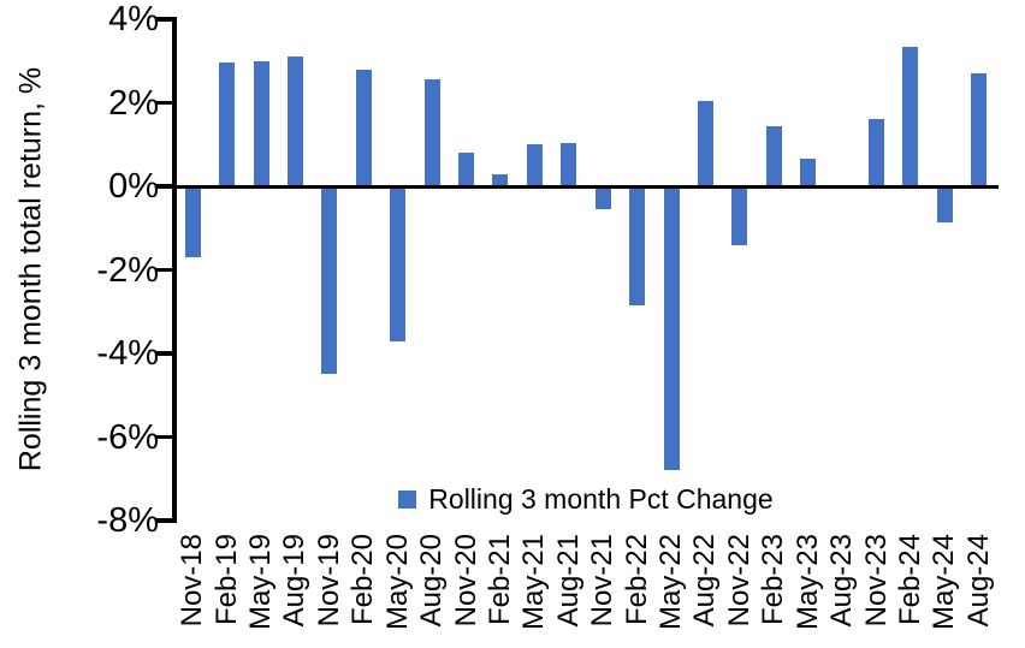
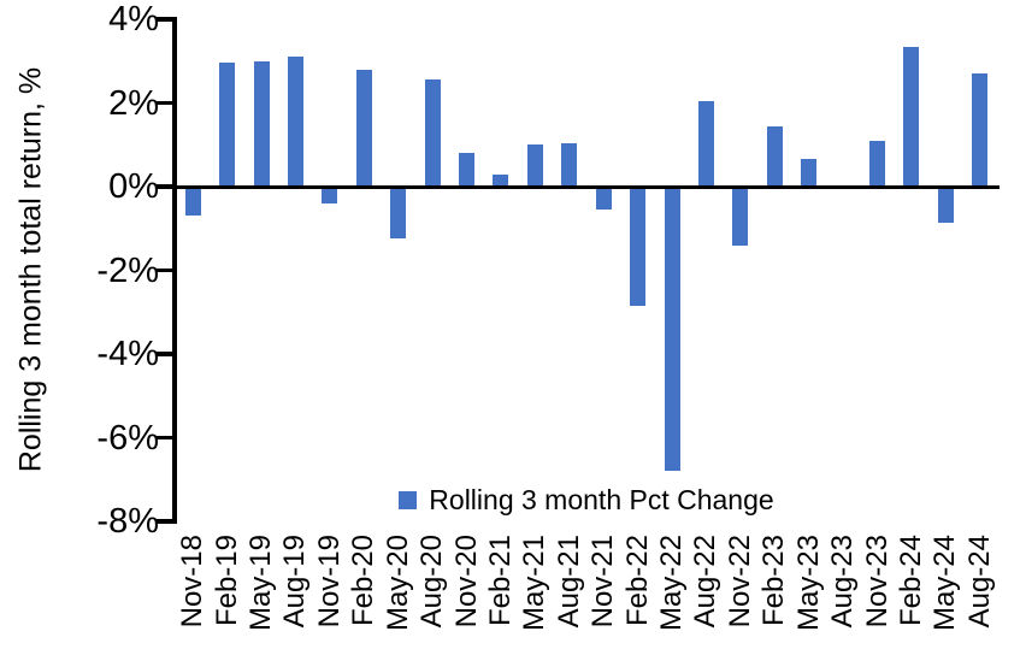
Nov-18: -1.7% -> -0.7%
Nov-19: -4.5% -> -0.4%
May-20: -3.7% -> -1.2%
Nov-23: 1.6% -> 1.1%
